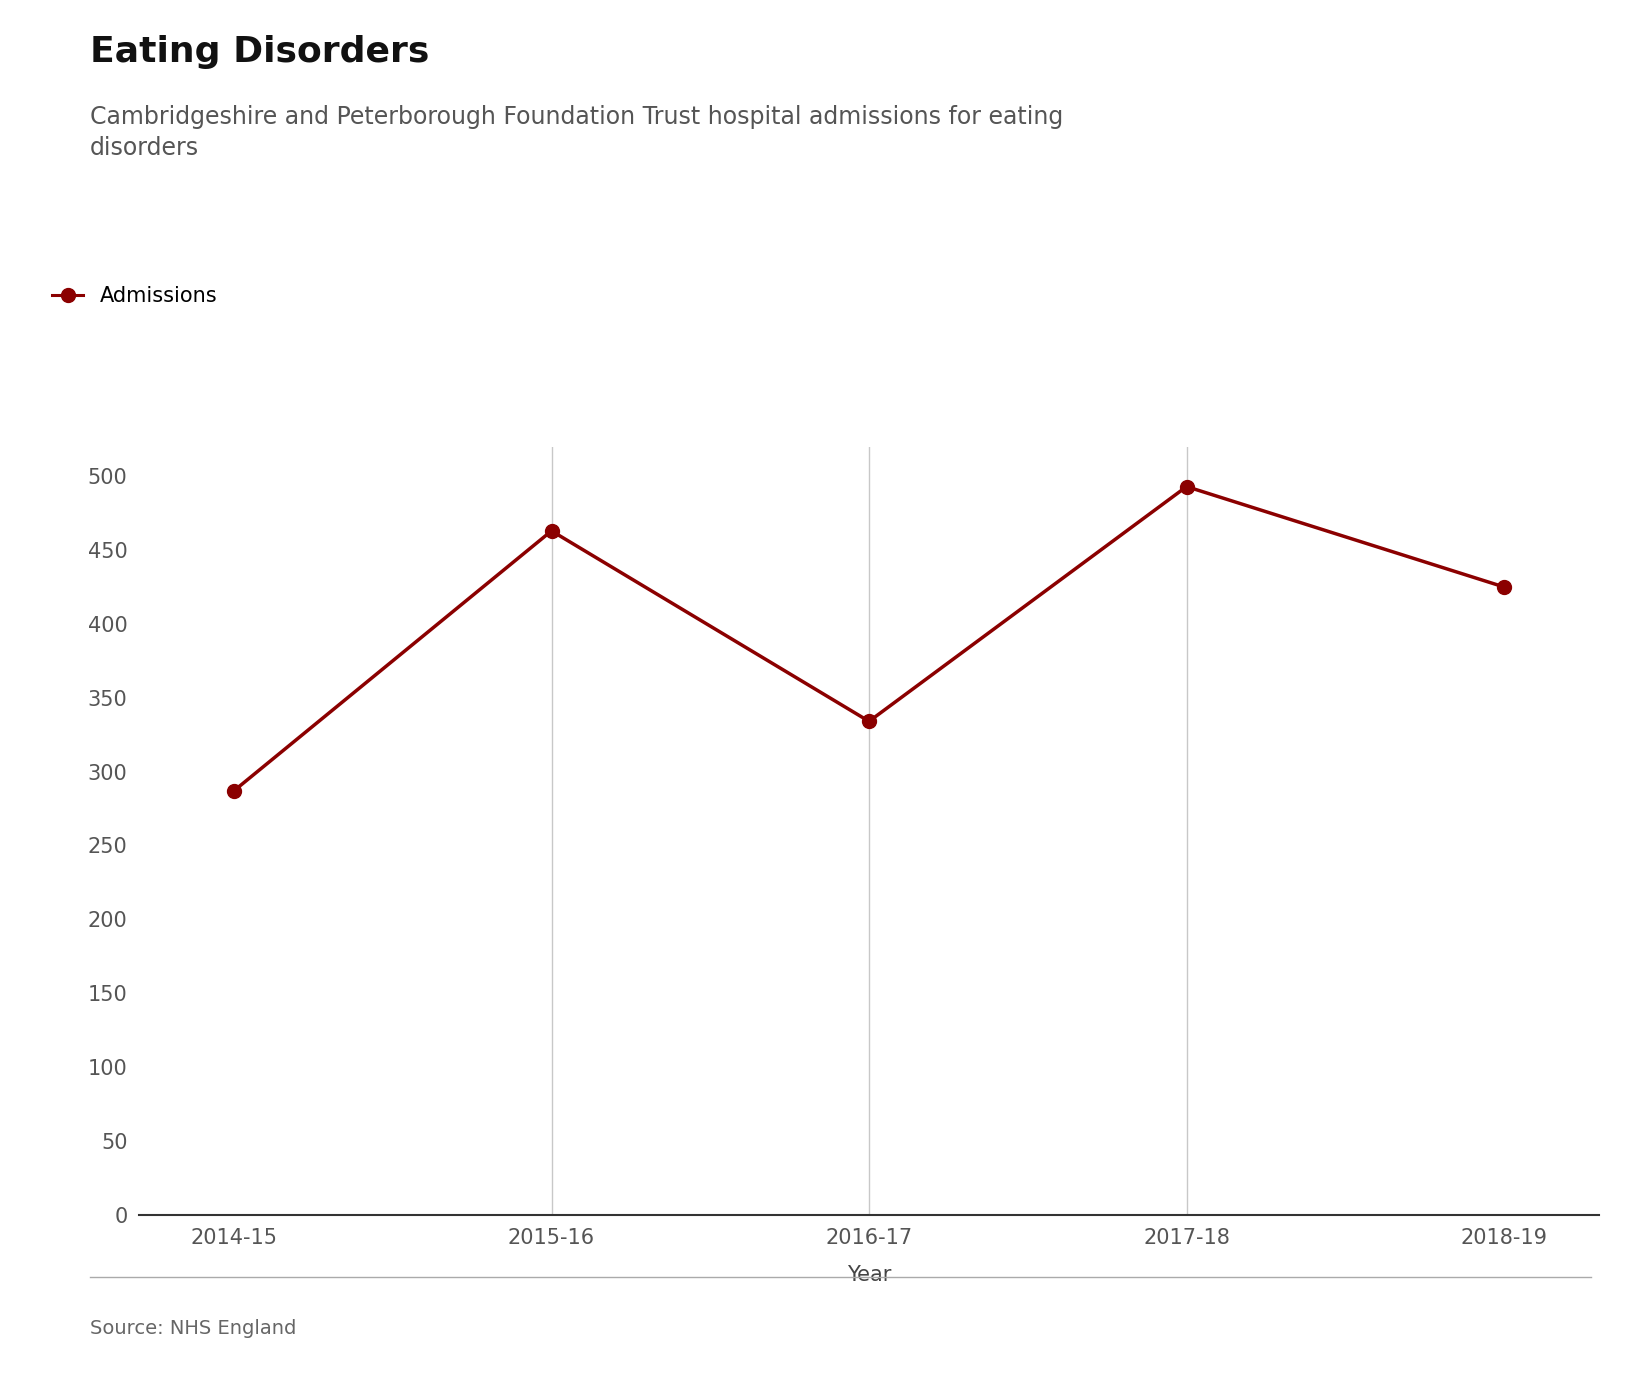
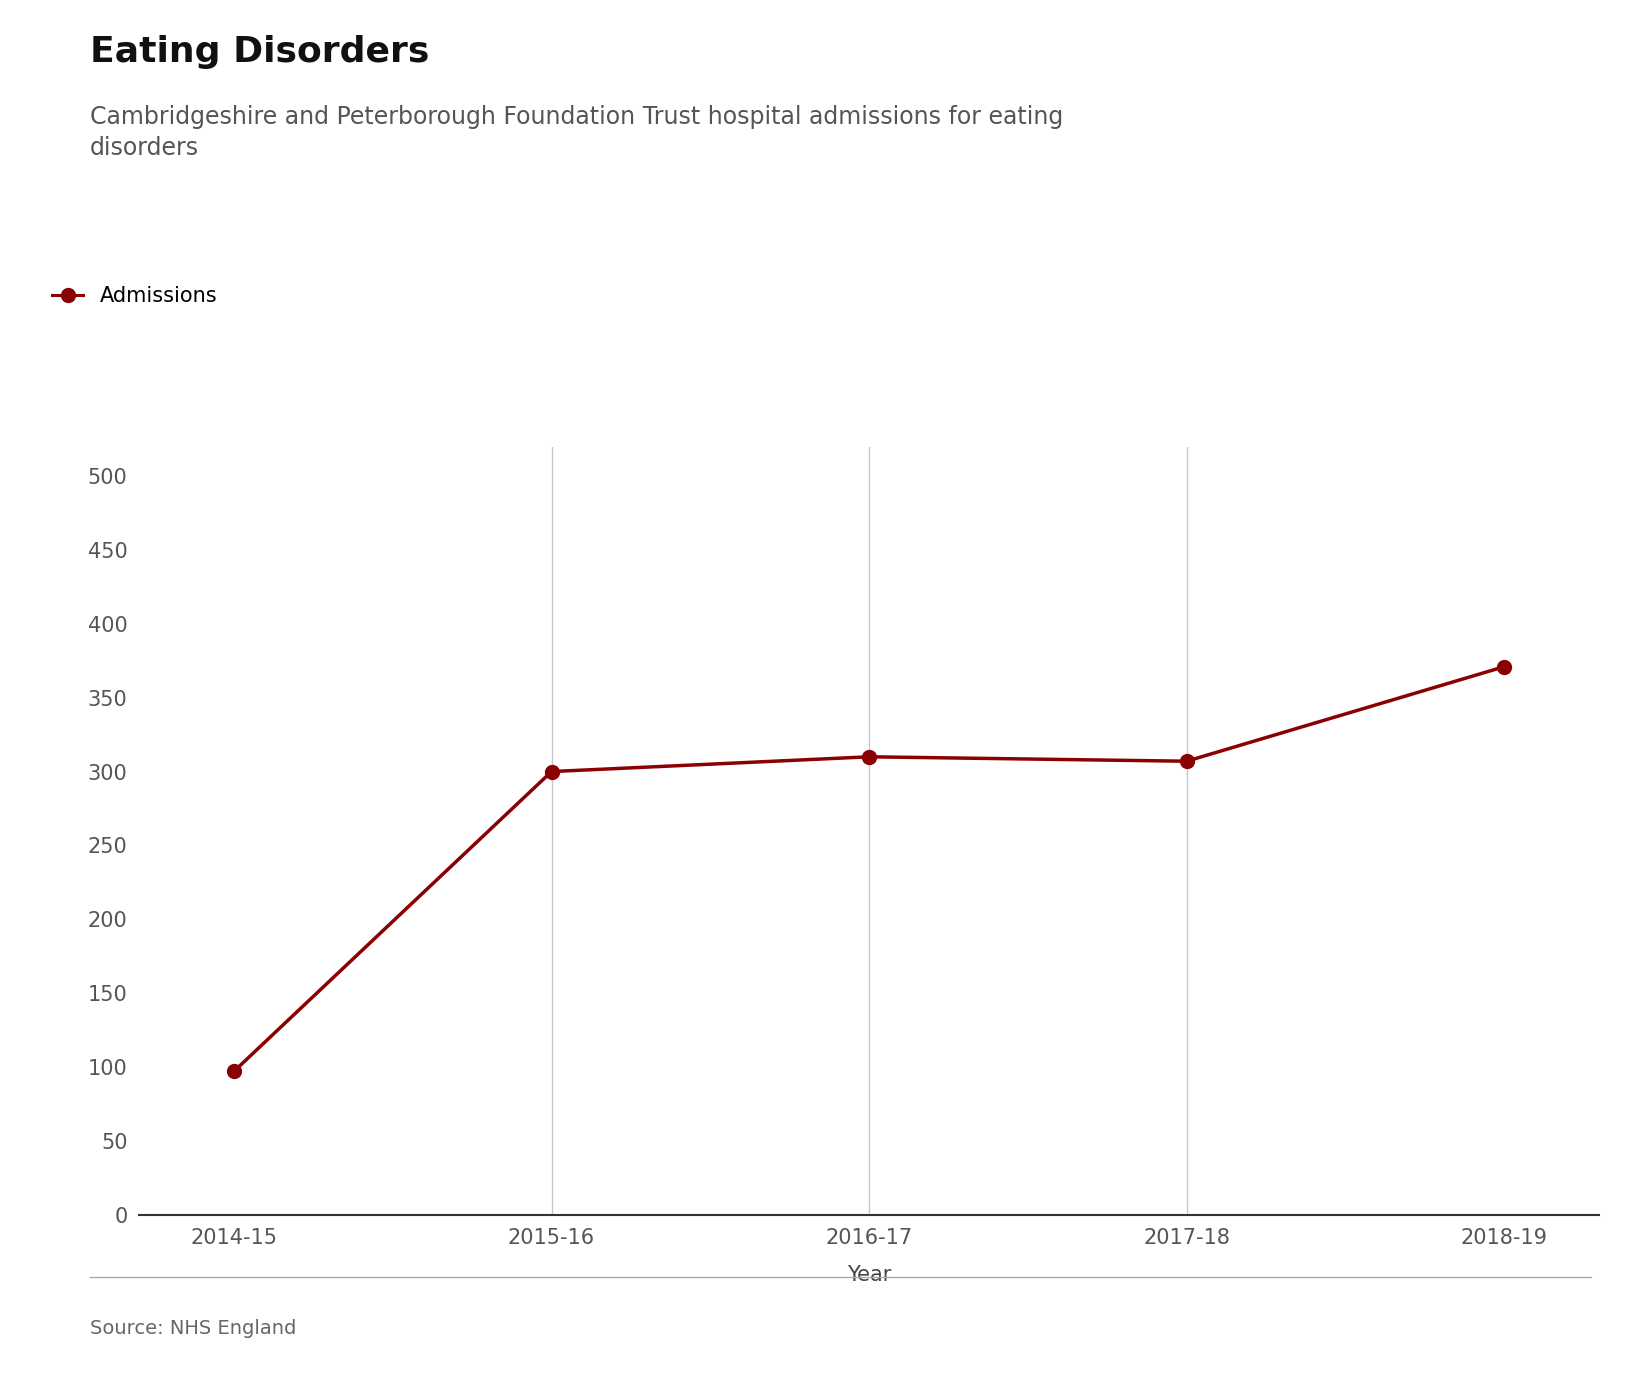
2014-15: 287 -> 97
2015-16: 463 -> 300
2016-17: 334 -> 310
2017-18: 493 -> 307
2018-19: 425 -> 371
